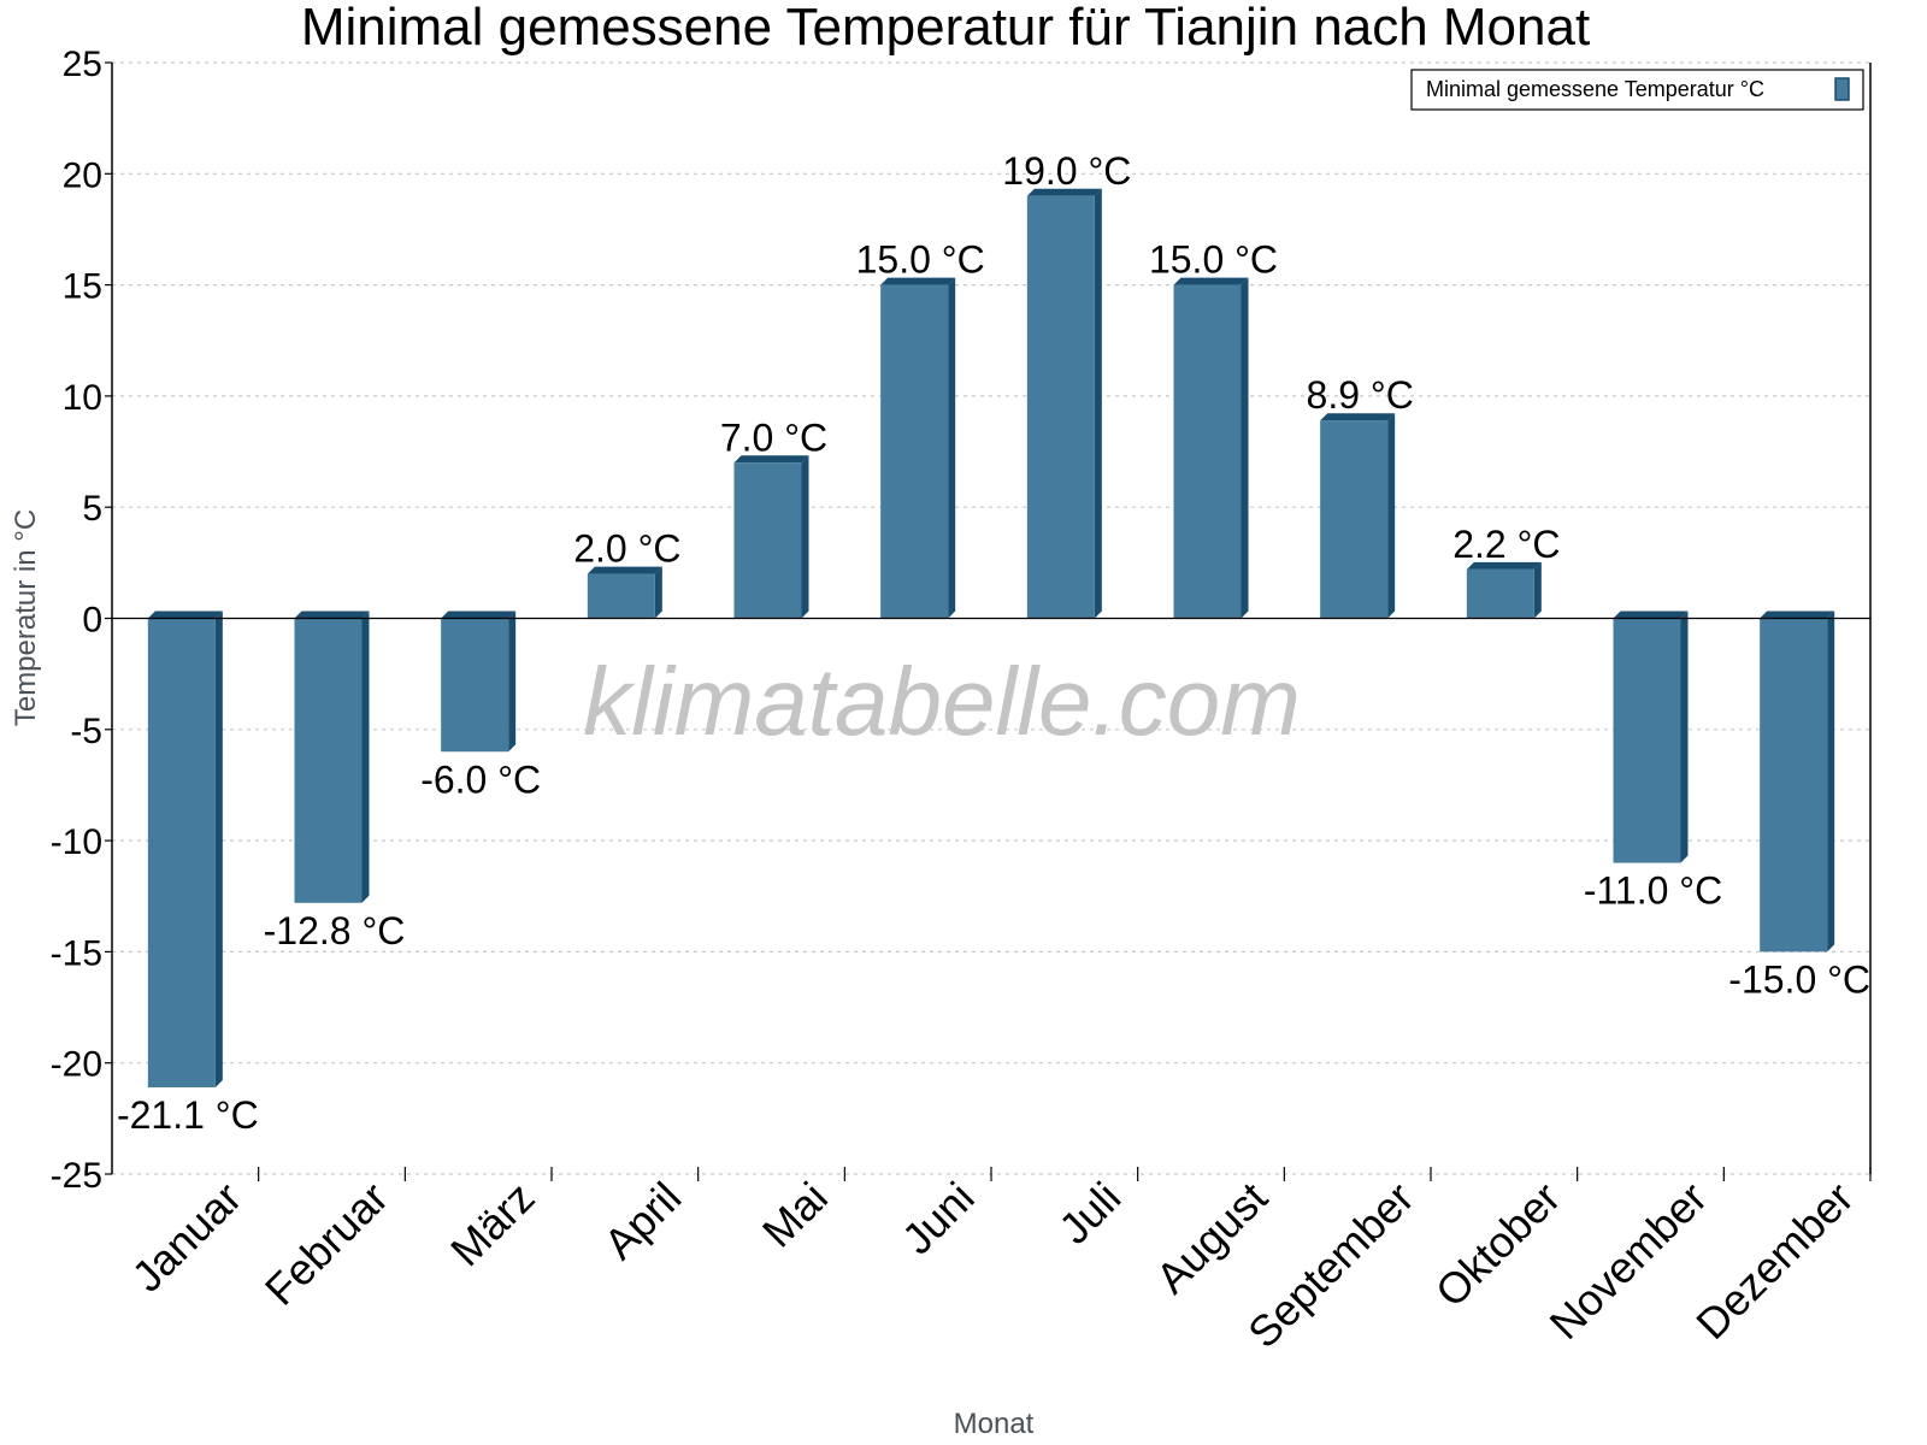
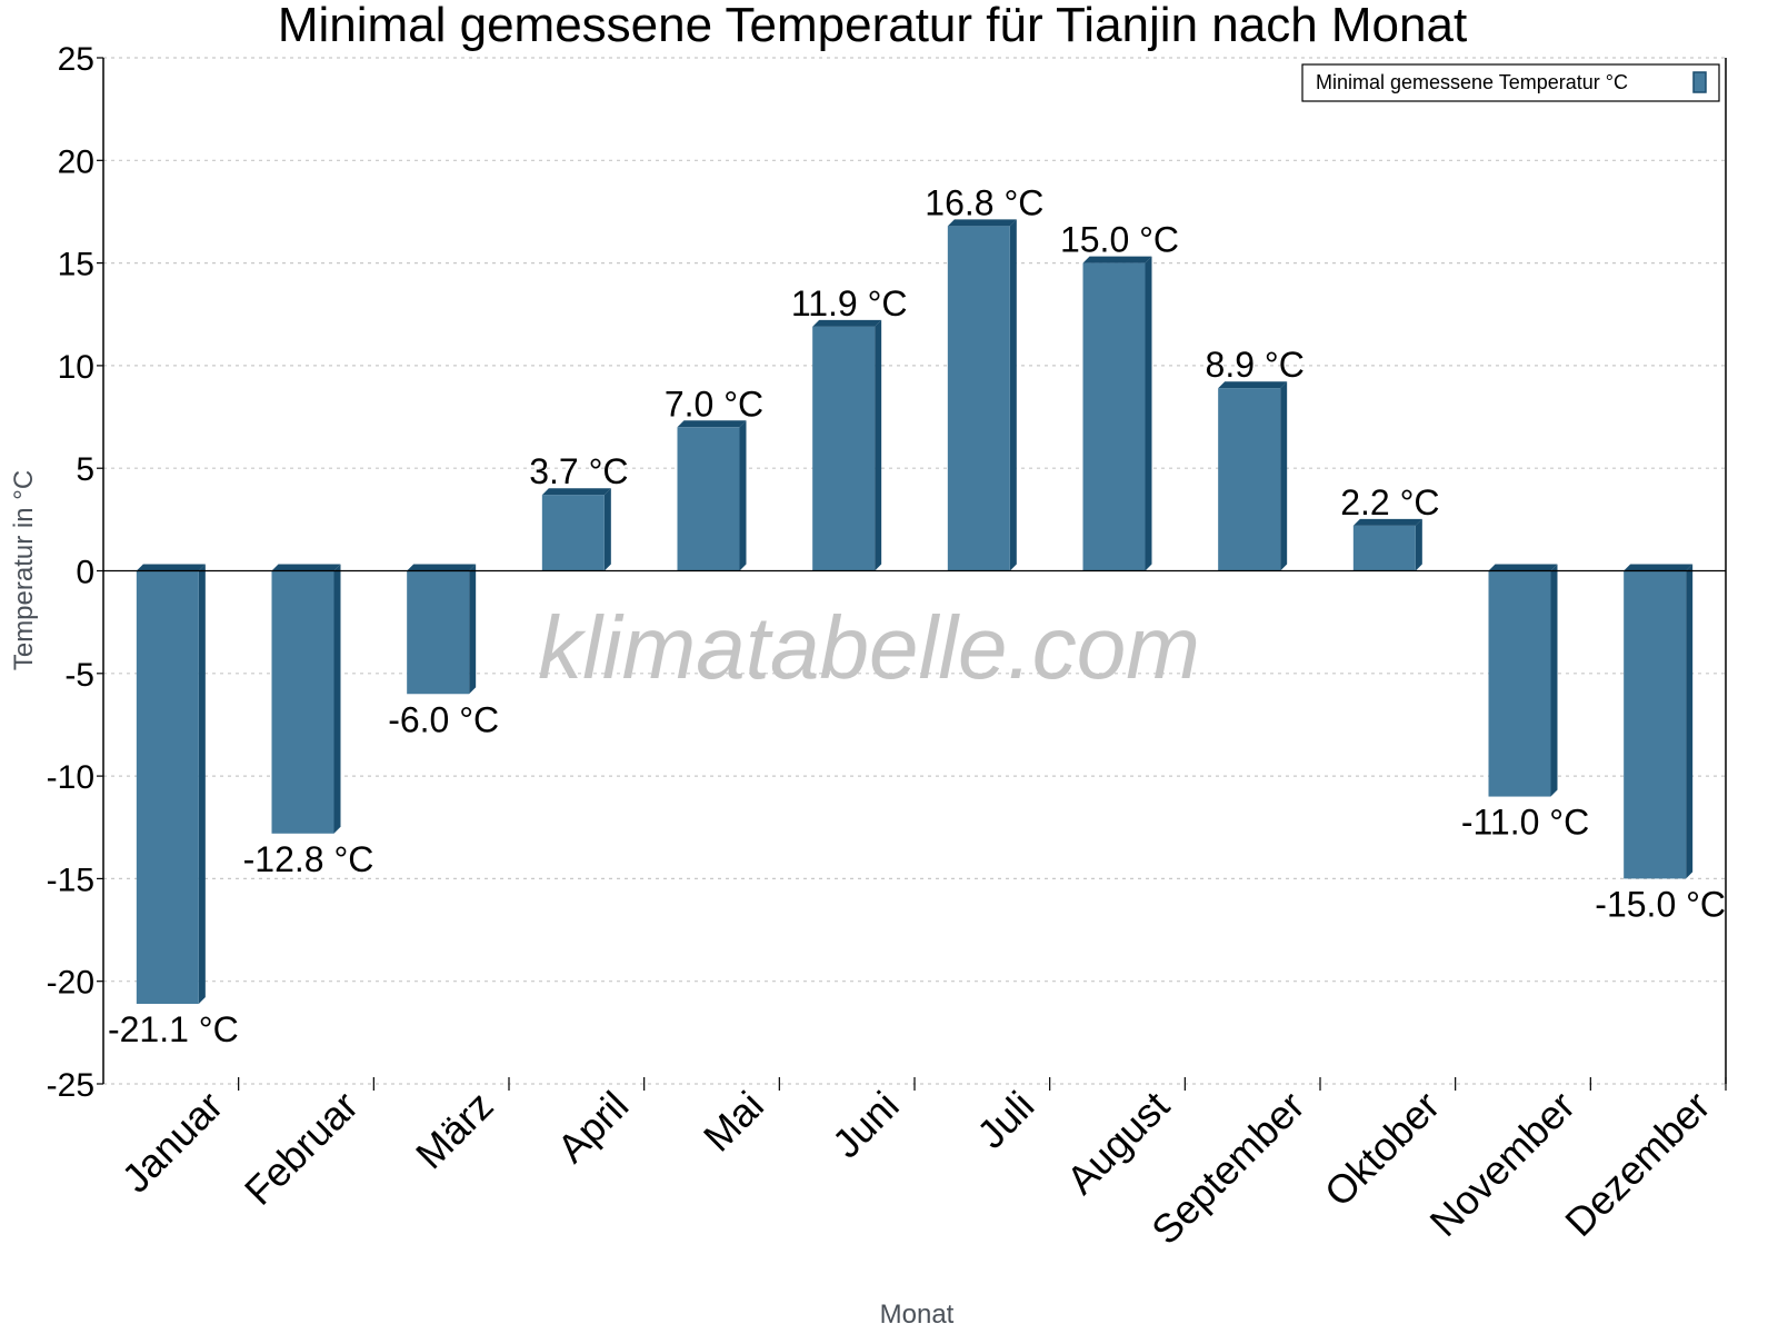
April: 2.0 -> 3.7
Juni: 15.0 -> 11.9
Juli: 19.0 -> 16.8
